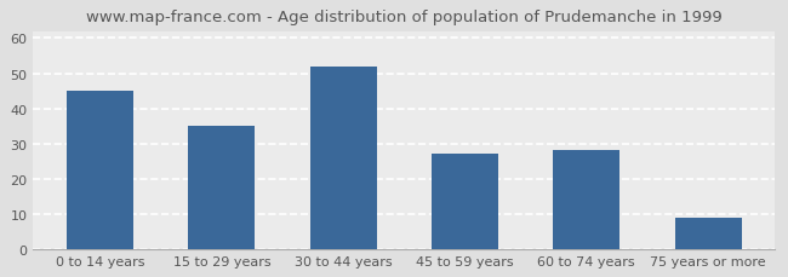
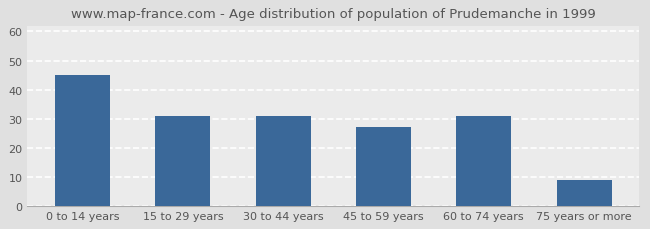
15 to 29 years: 35 -> 31
30 to 44 years: 52 -> 31
60 to 74 years: 28 -> 31
